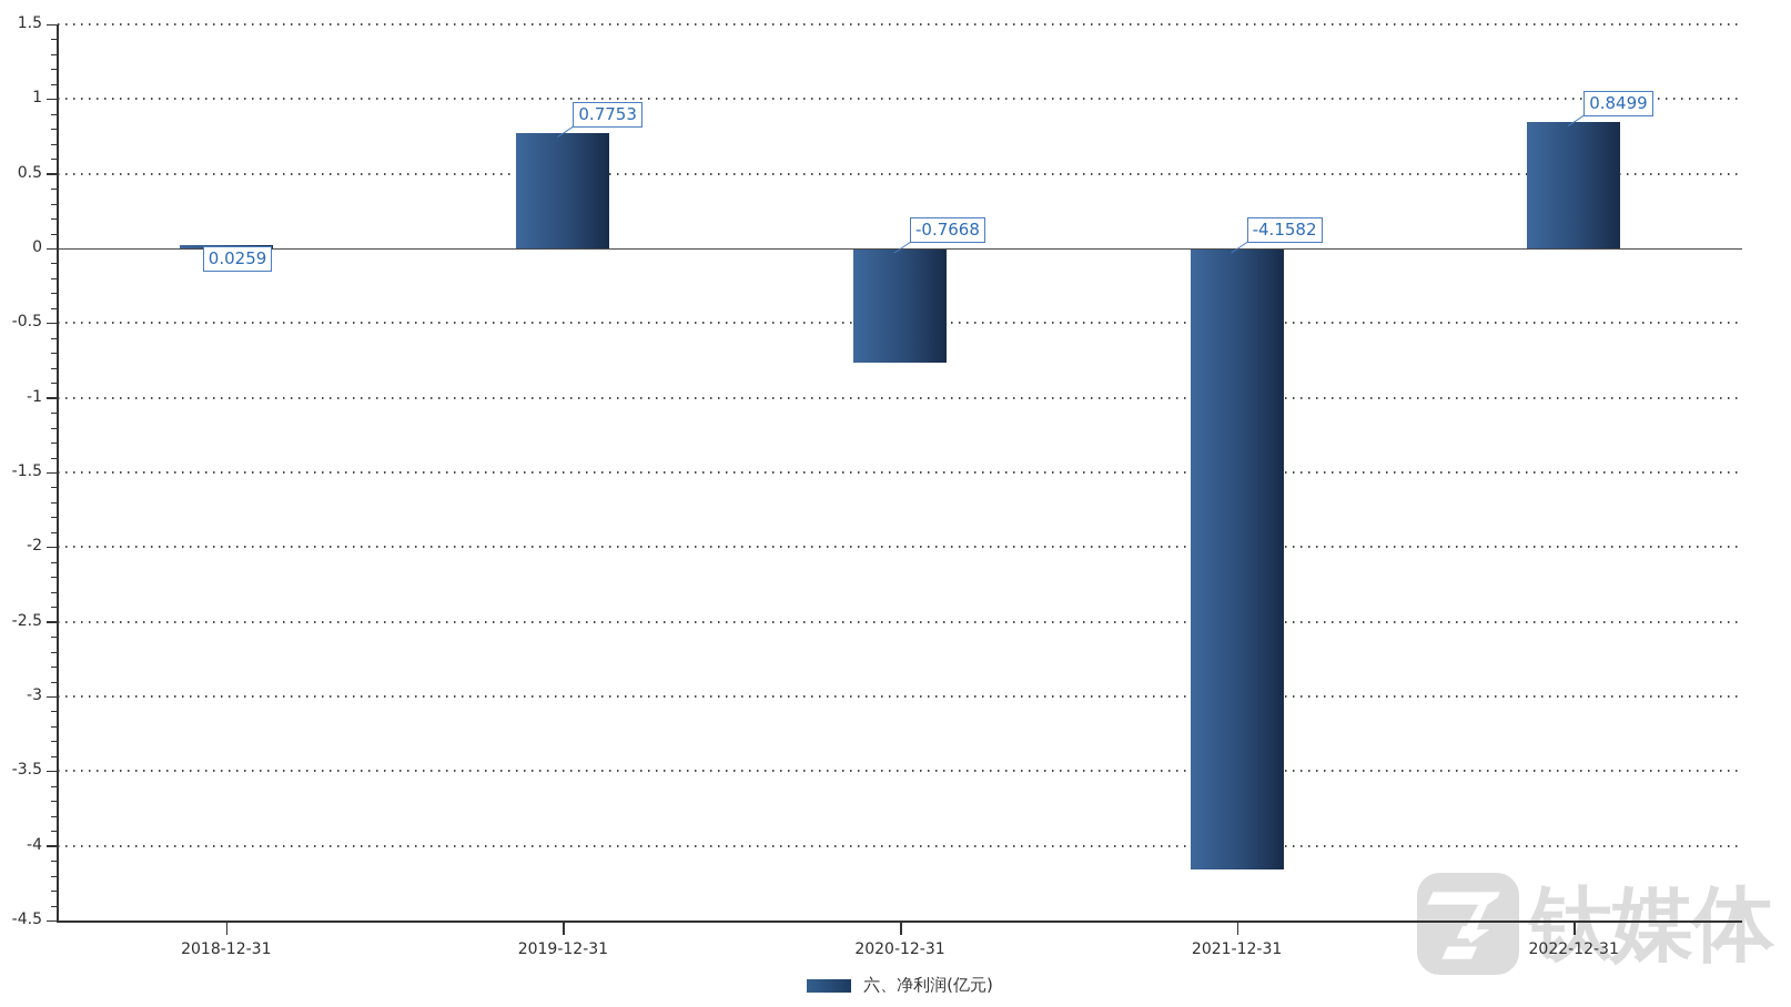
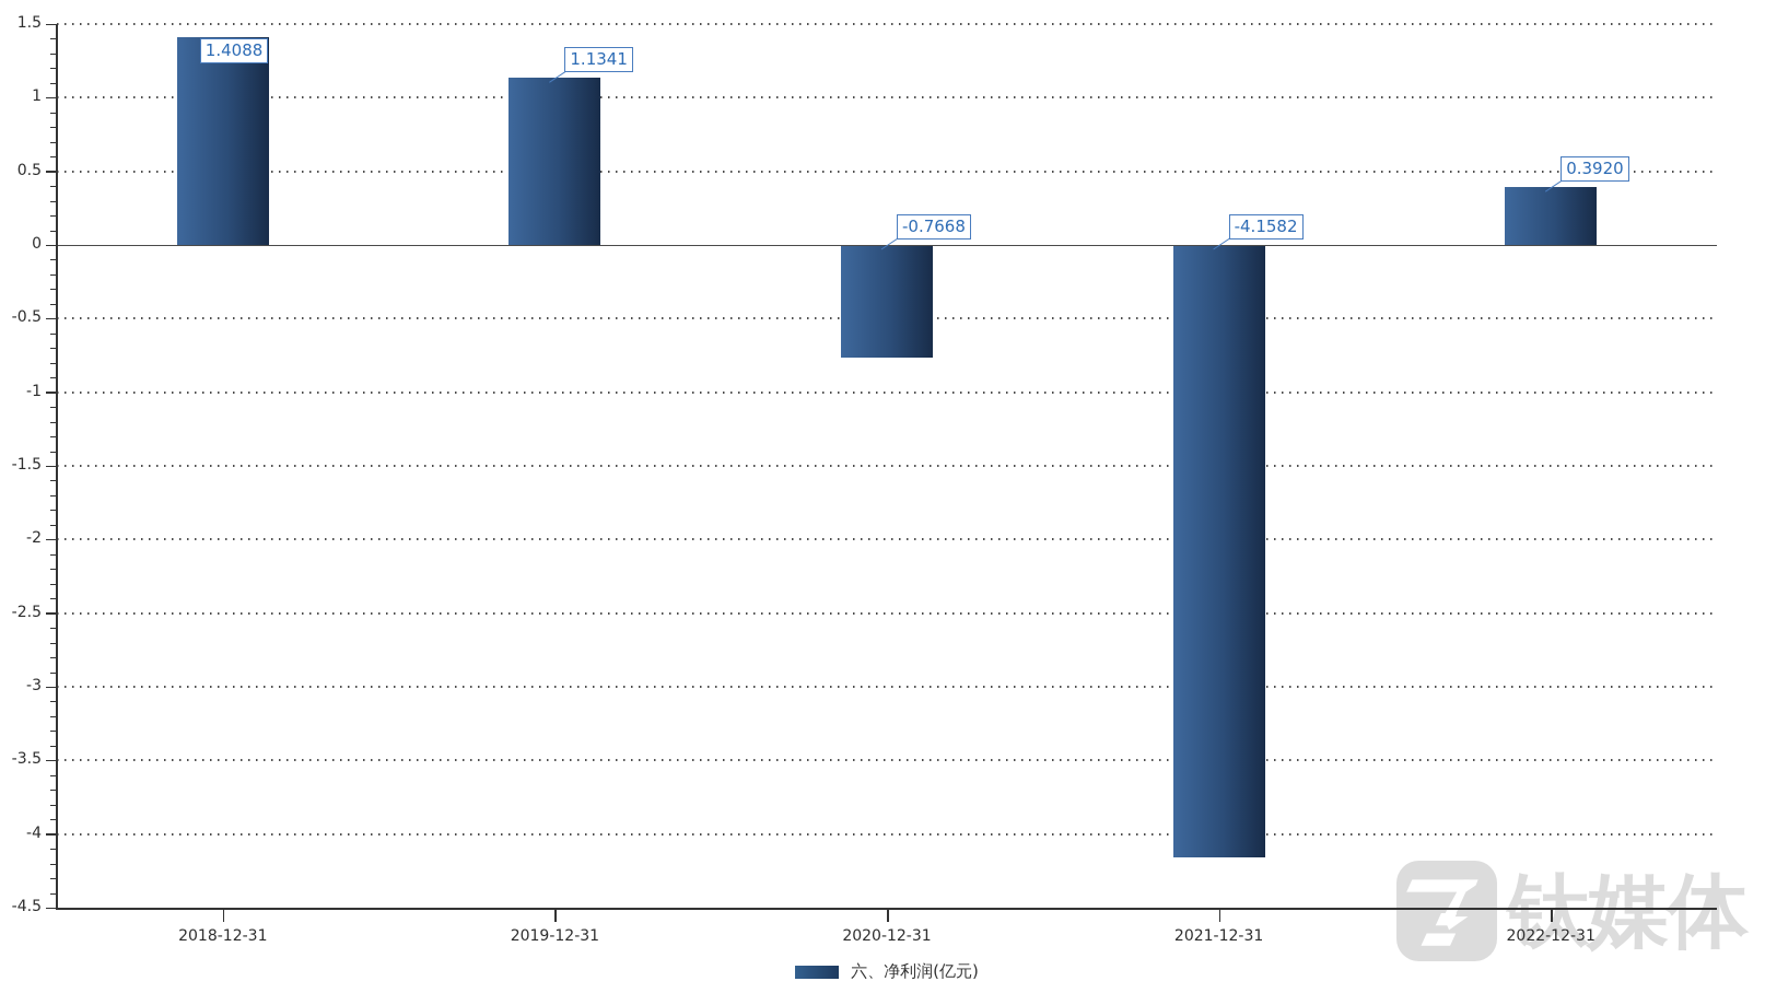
2018-12-31: 0.0259 -> 1.4088
2019-12-31: 0.7753 -> 1.1341
2022-12-31: 0.8499 -> 0.3920
